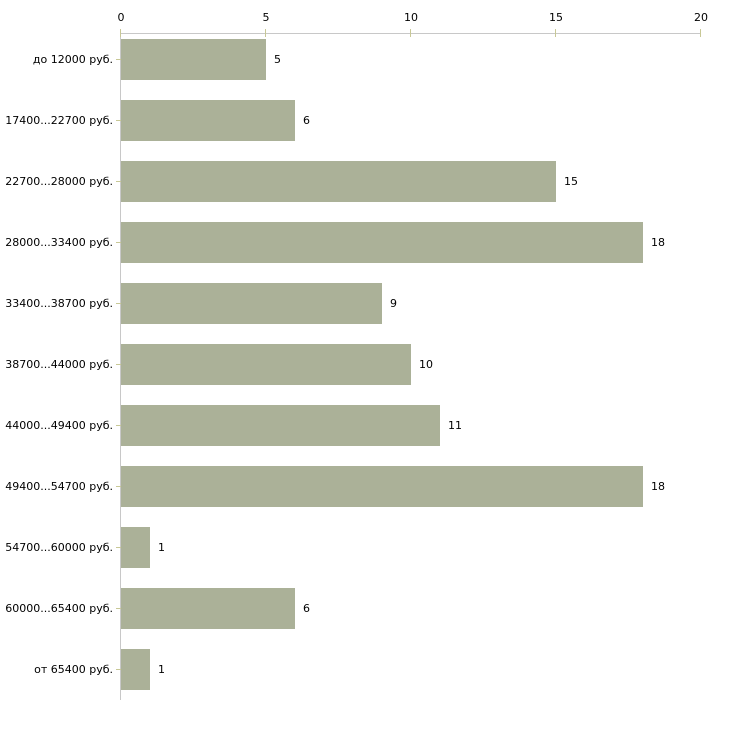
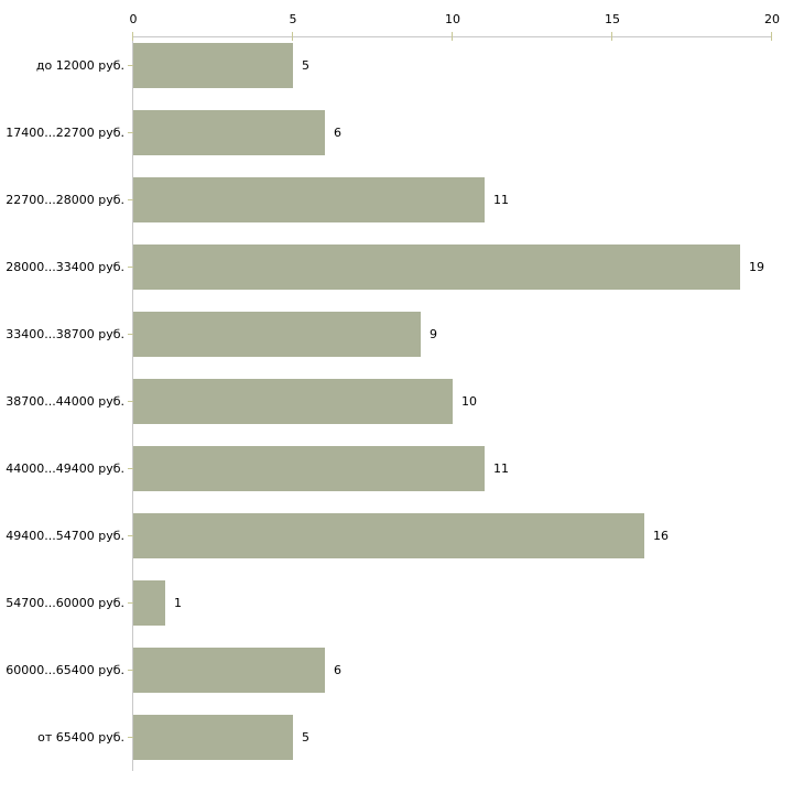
22700...28000 руб.: 15 -> 11
28000...33400 руб.: 18 -> 19
49400...54700 руб.: 18 -> 16
от 65400 руб.: 1 -> 5
